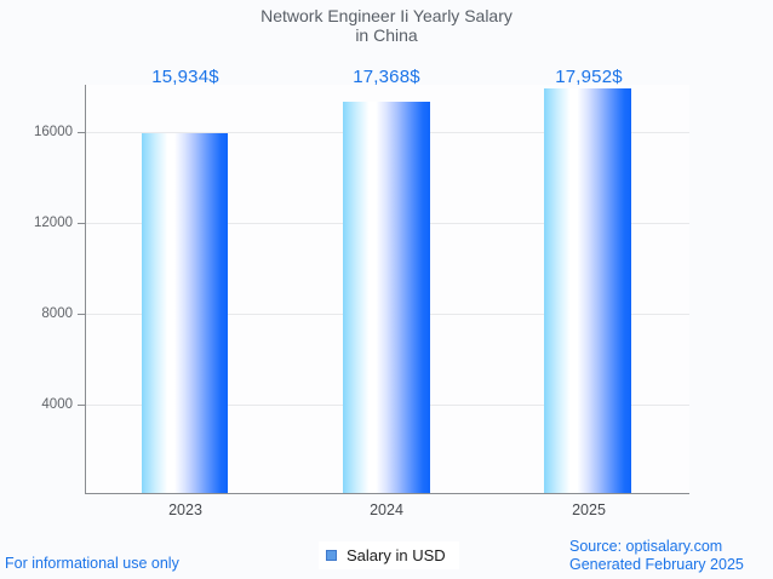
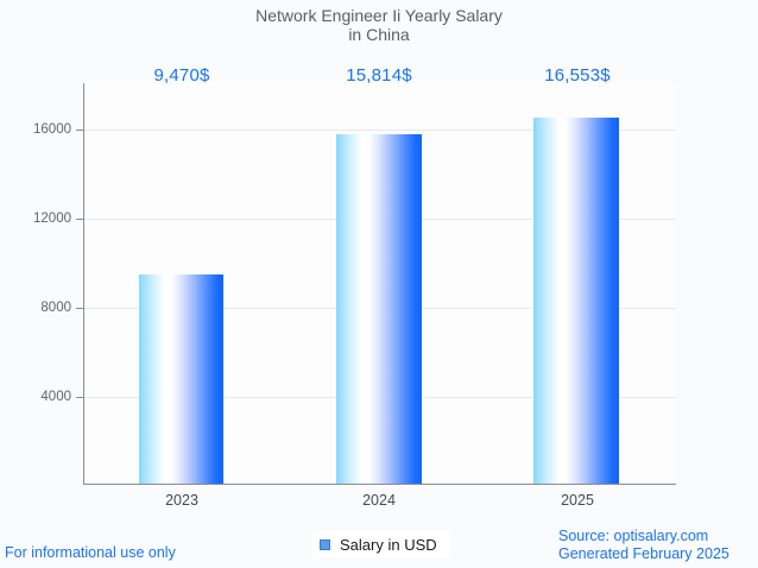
2023: 15,934 -> 9,470
2024: 17,368 -> 15,814
2025: 17,952 -> 16,553
